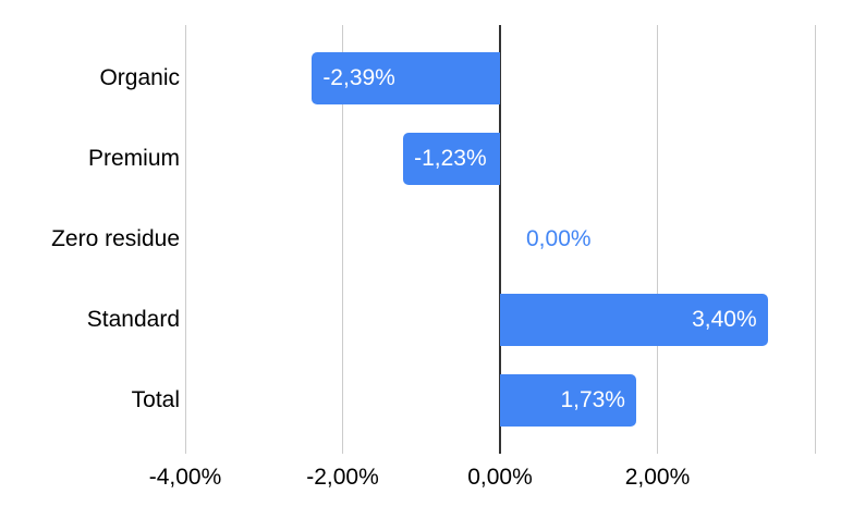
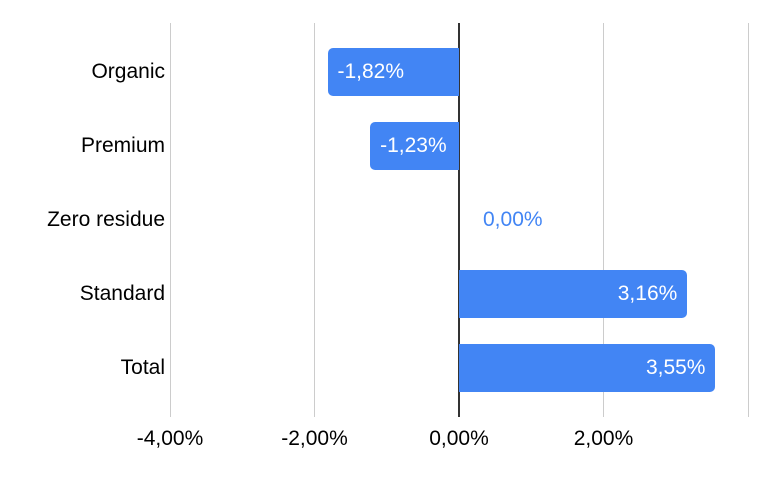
Organic: -2,39% -> -1,82%
Standard: 3,40% -> 3,16%
Total: 1,73% -> 3,55%
